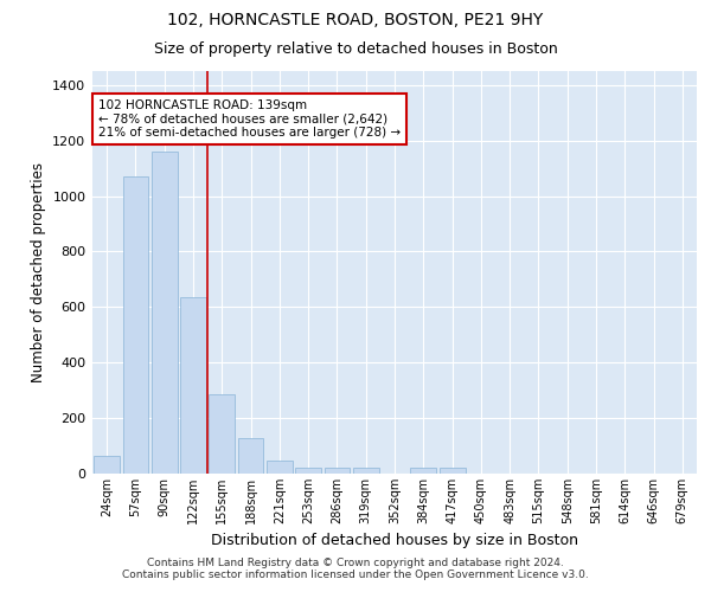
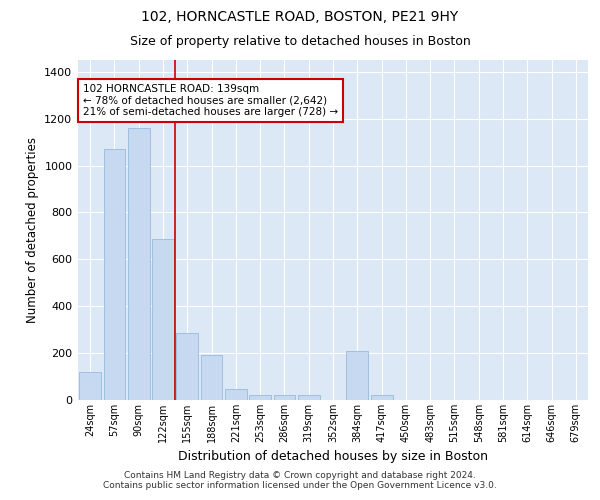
24sqm: 65 -> 120
122sqm: 635 -> 685
188sqm: 130 -> 190
384sqm: 20 -> 210
